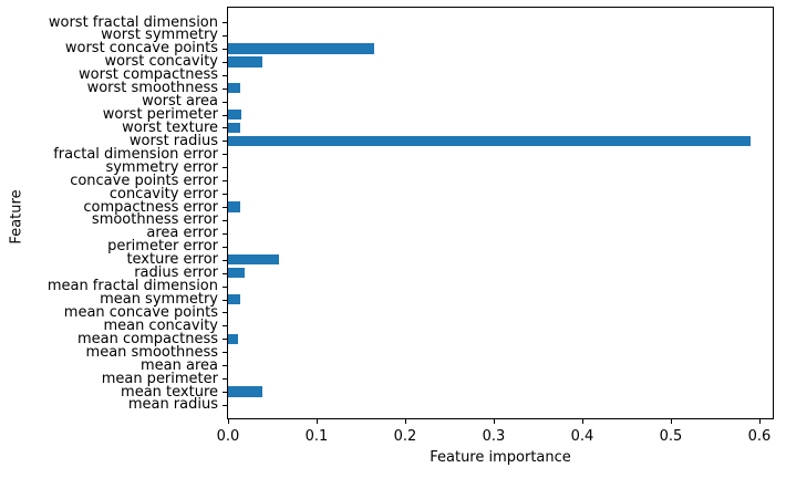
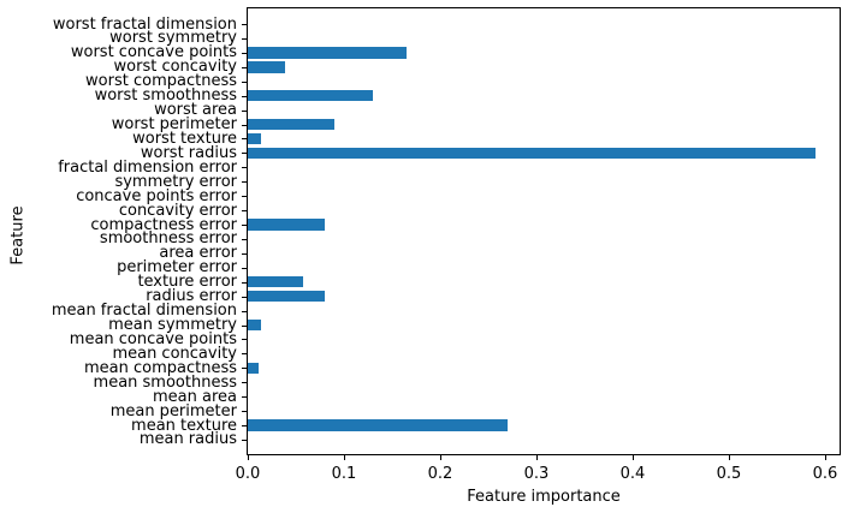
worst smoothness: 0.01 -> 0.13
worst perimeter: 0.01 -> 0.09
compactness error: 0.01 -> 0.08
radius error: 0.02 -> 0.08
mean texture: 0.04 -> 0.27
